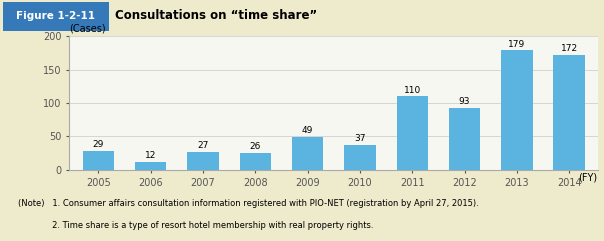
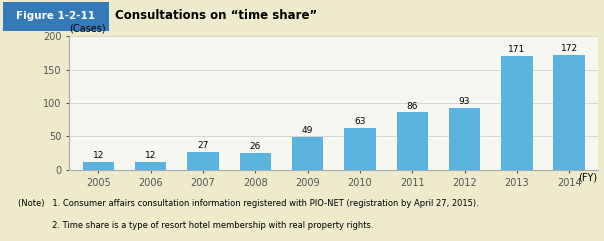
2005: 29 -> 12
2010: 37 -> 63
2011: 110 -> 86
2013: 179 -> 171
